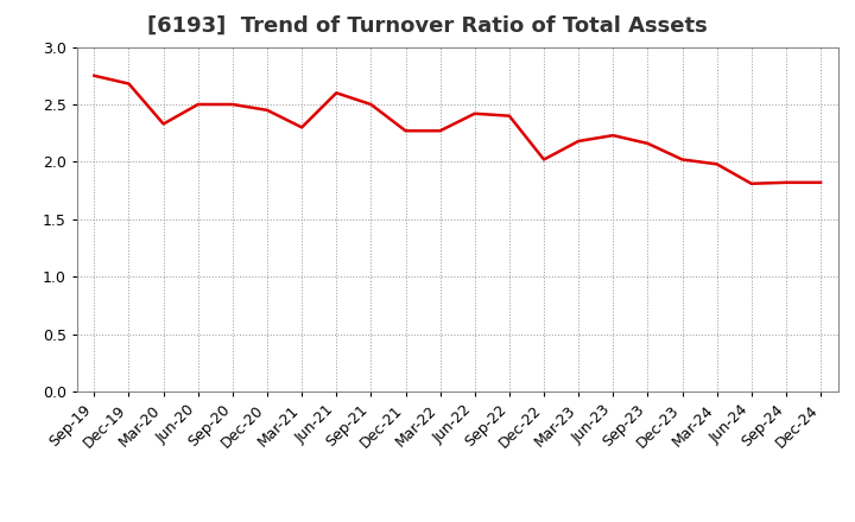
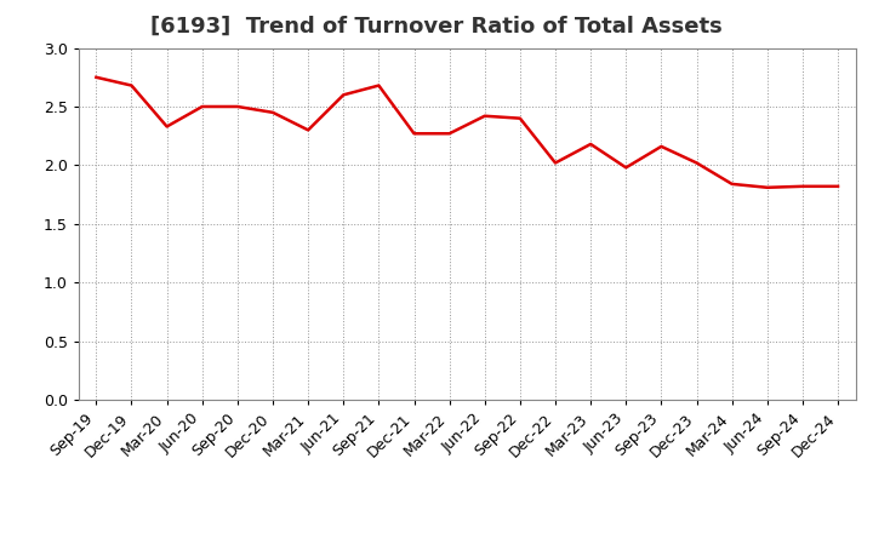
Sep-21: 2.50 -> 2.68
Jun-23: 2.23 -> 1.98
Mar-24: 1.98 -> 1.84
